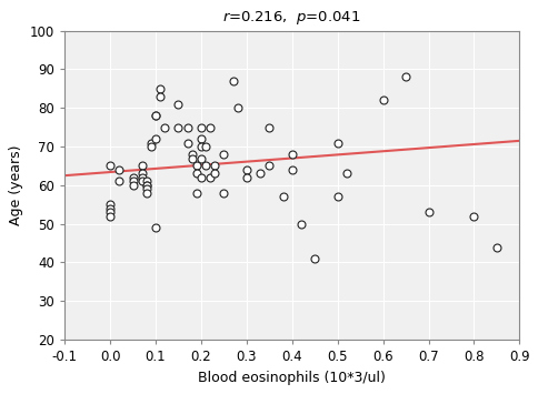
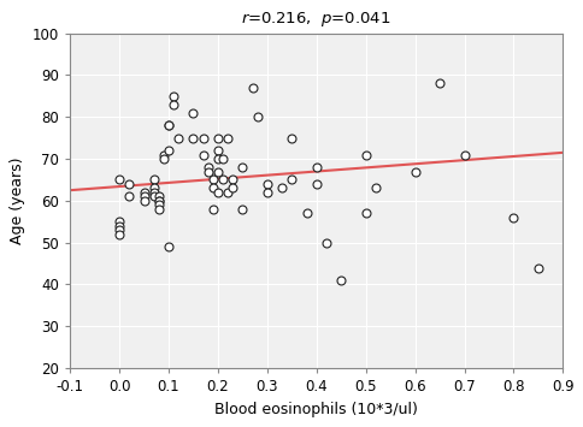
0.6: 82 -> 67
0.7: 53 -> 71
0.8: 52 -> 56
